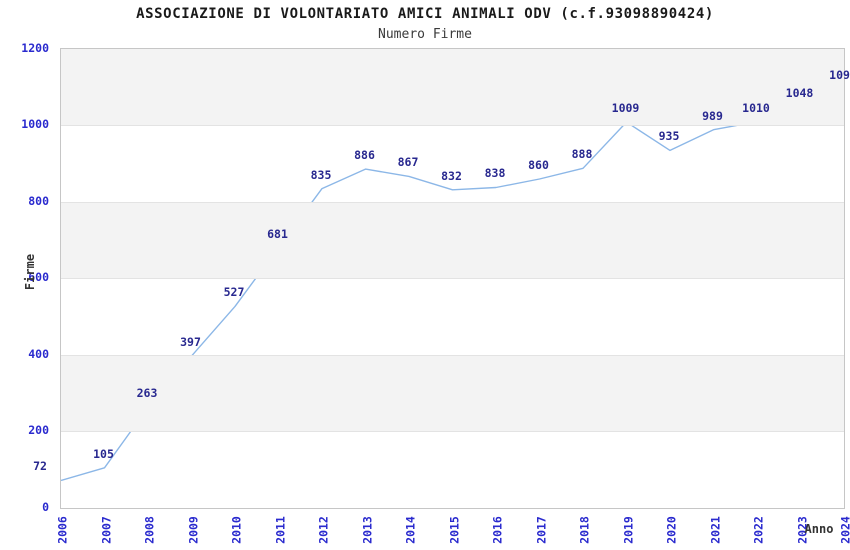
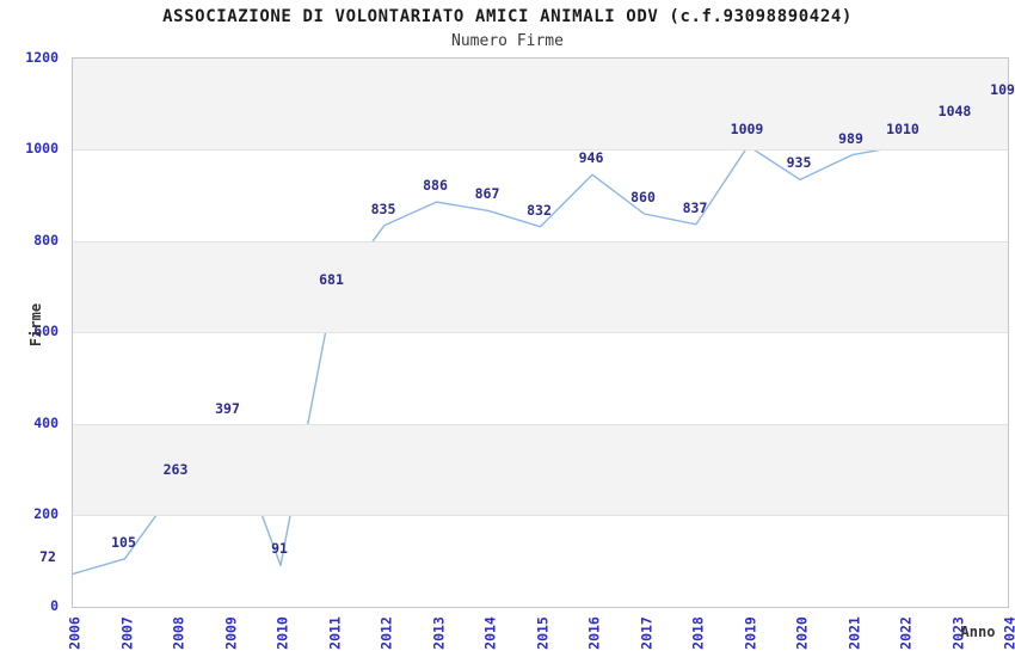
2010: 527 -> 91
2016: 838 -> 946
2018: 888 -> 837
